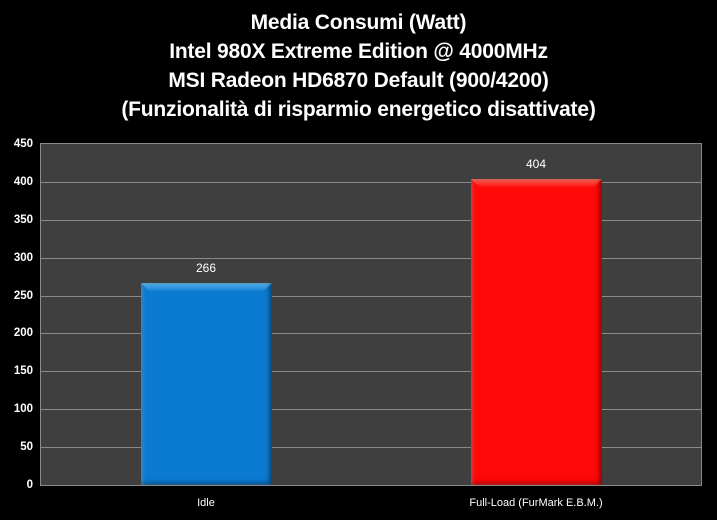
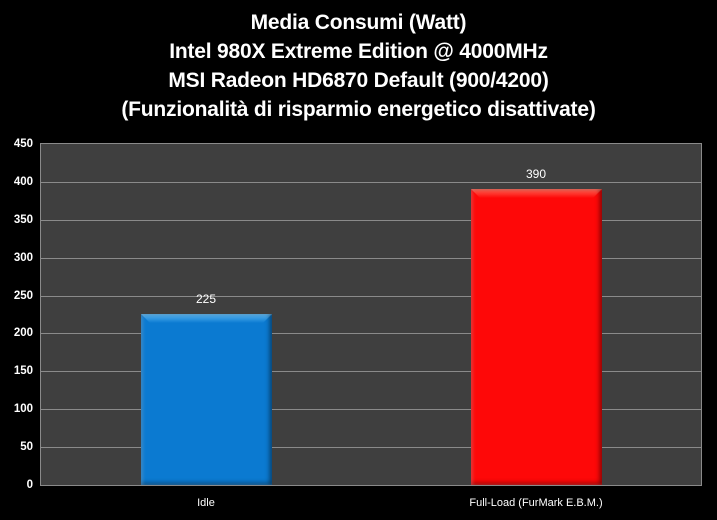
Idle: 266 -> 225
Full-Load (FurMark E.B.M.): 404 -> 390
